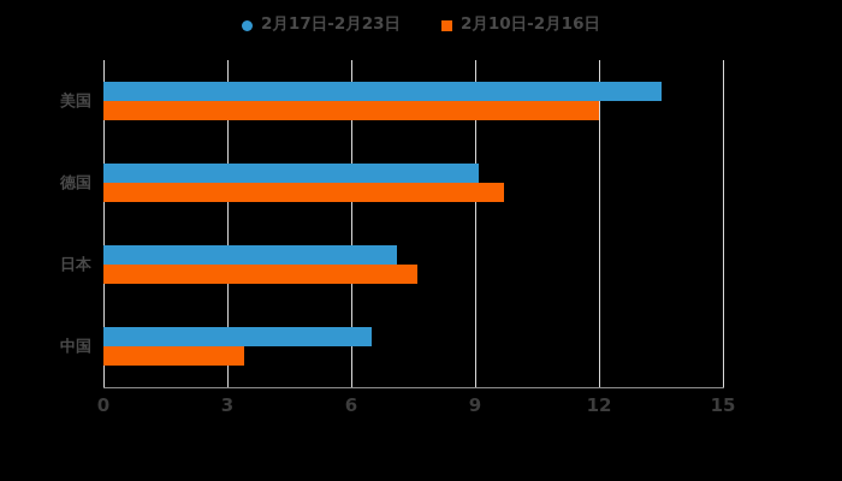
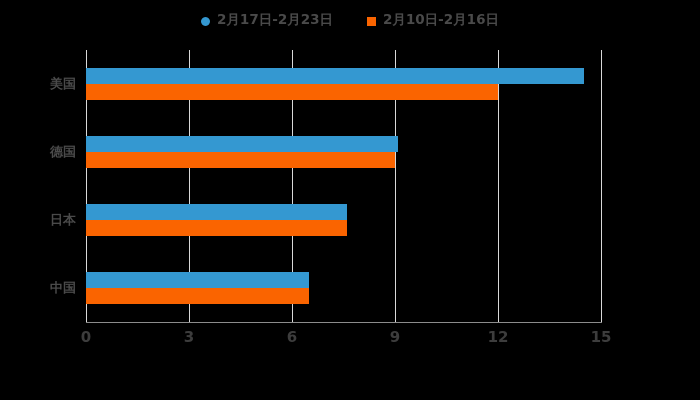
2月17日-2月23日/美国: 13.5 -> 14.5
2月10日-2月16日/德国: 9.7 -> 9.0
2月17日-2月23日/日本: 7.1 -> 7.6
2月10日-2月16日/中国: 3.4 -> 6.5
